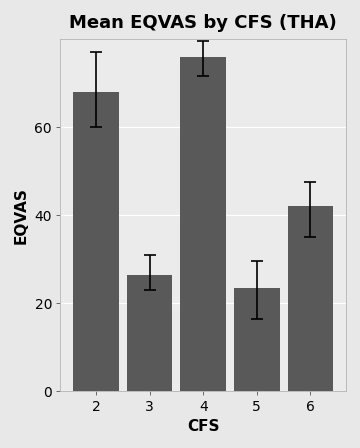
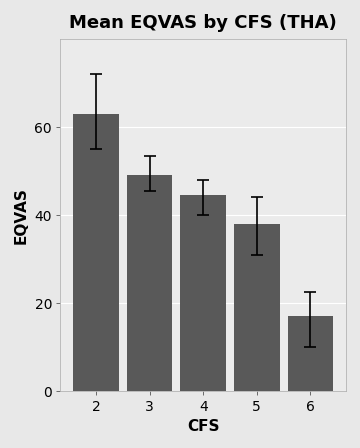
2: 68.0 -> 63.0
3: 26.5 -> 49.0
4: 76.0 -> 44.5
5: 23.5 -> 38.0
6: 42.0 -> 17.0
